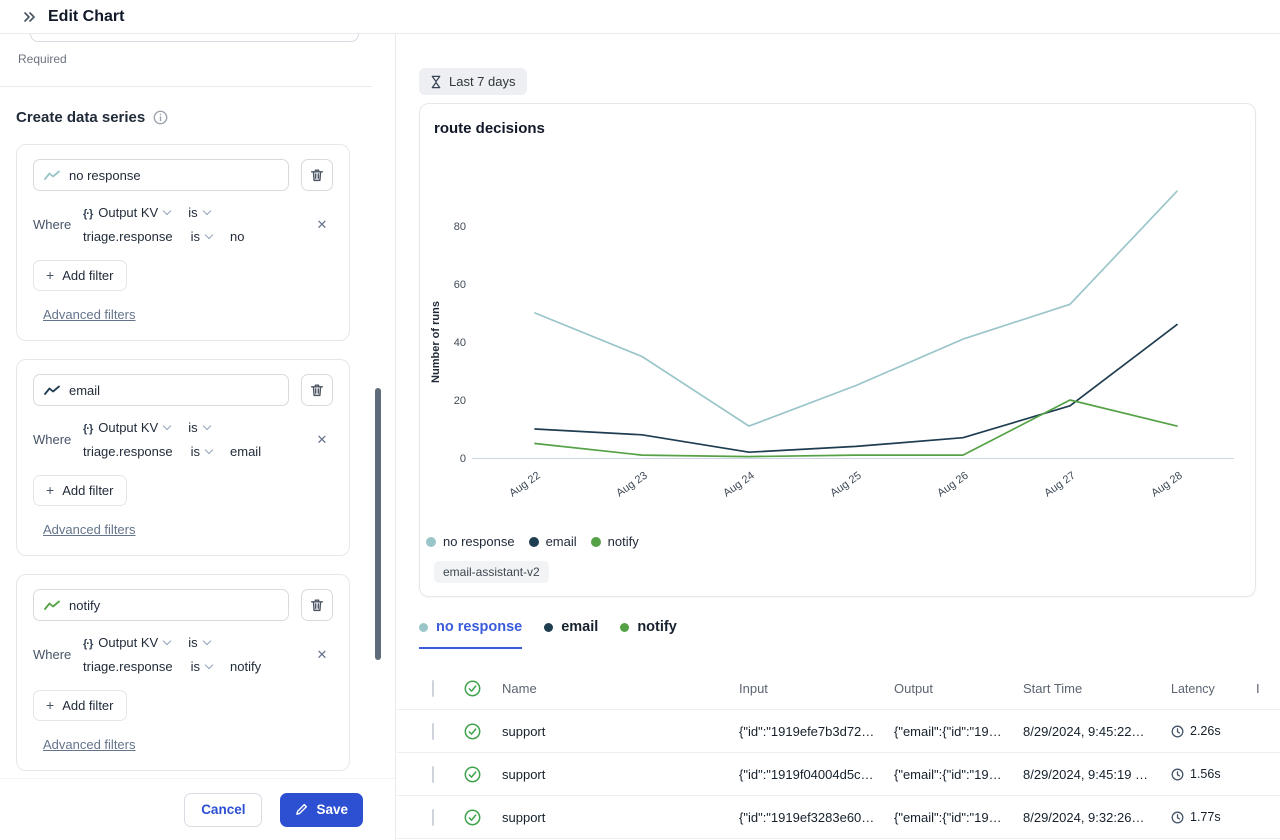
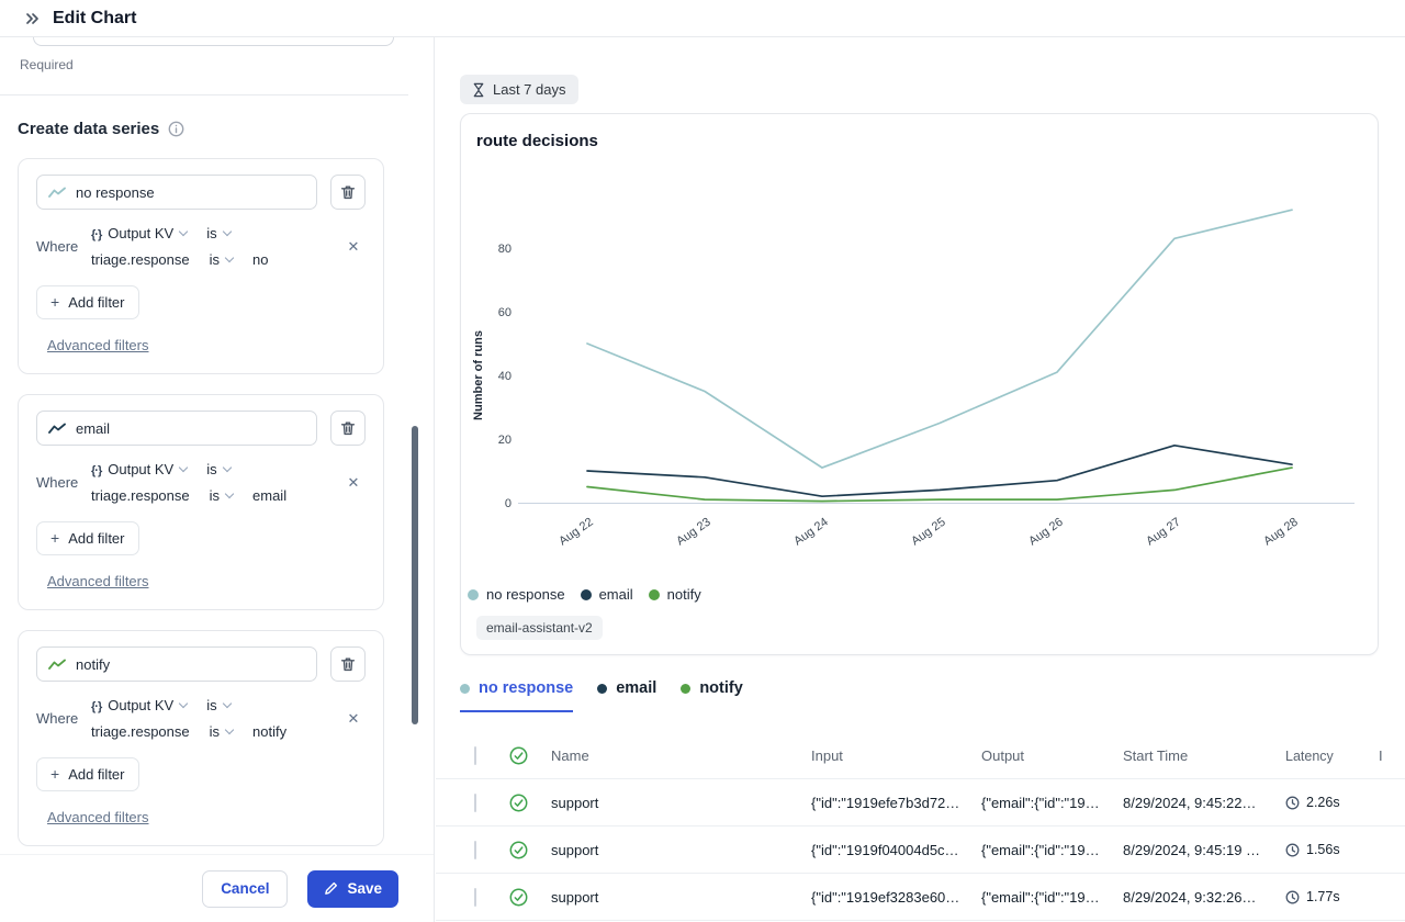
no response/Aug 27: 53 -> 83
notify/Aug 27: 20 -> 4
email/Aug 28: 46 -> 12
